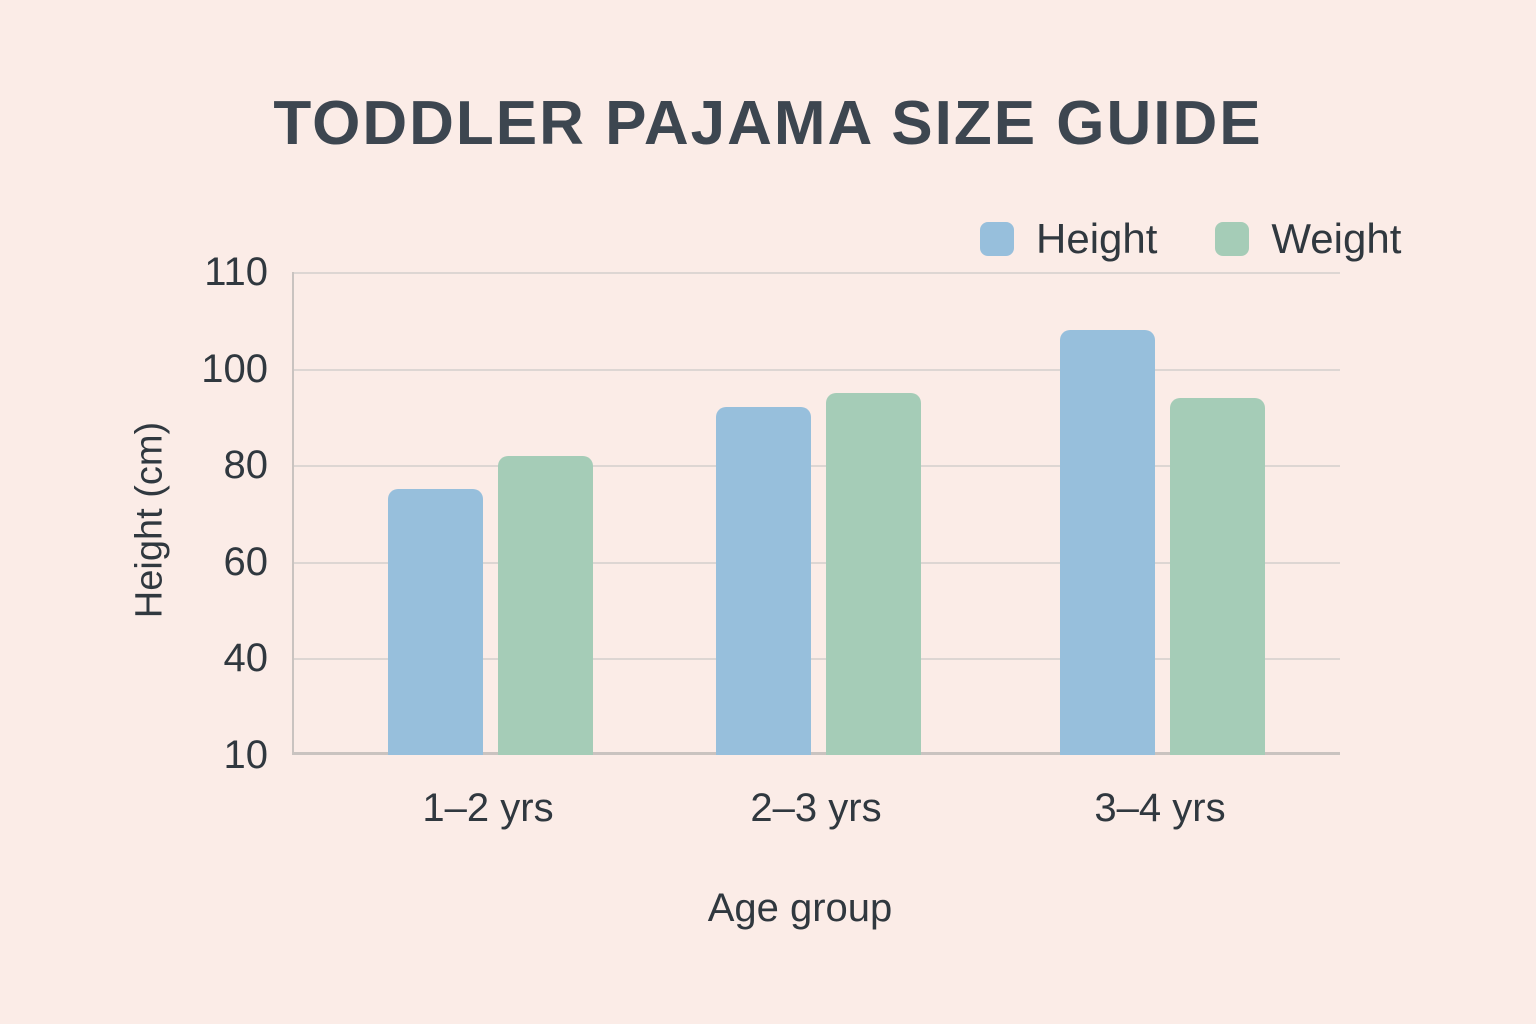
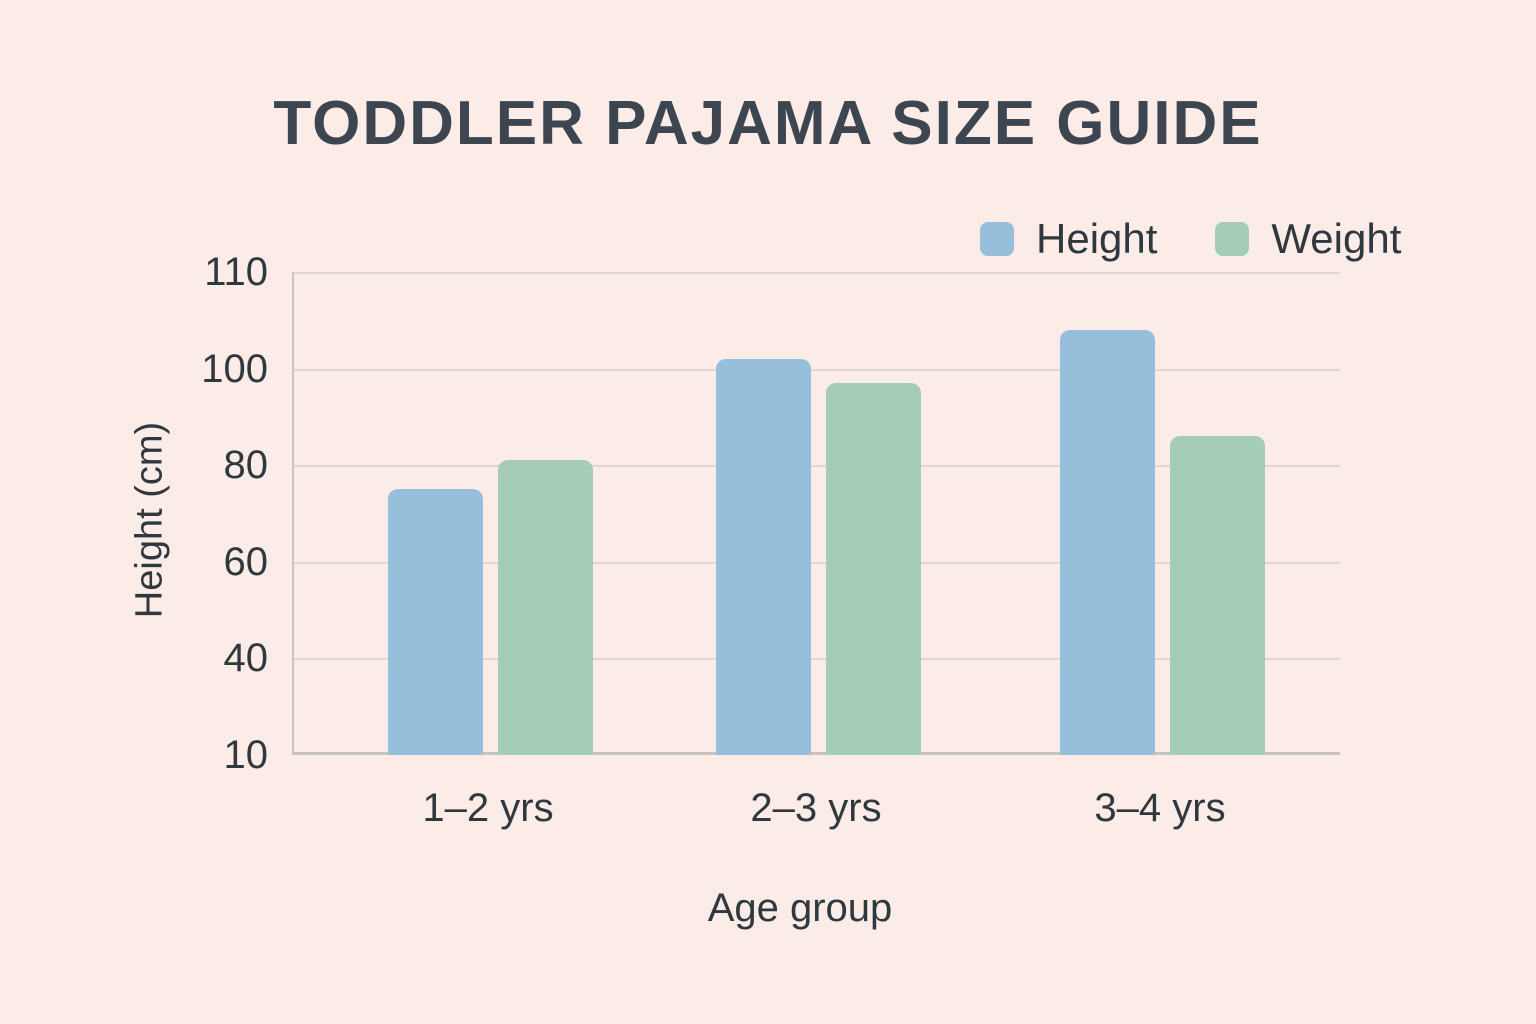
Weight/1–2 yrs: 82 -> 81
Height/2–3 yrs: 92 -> 101
Weight/2–3 yrs: 95 -> 97
Weight/3–4 yrs: 94 -> 86
